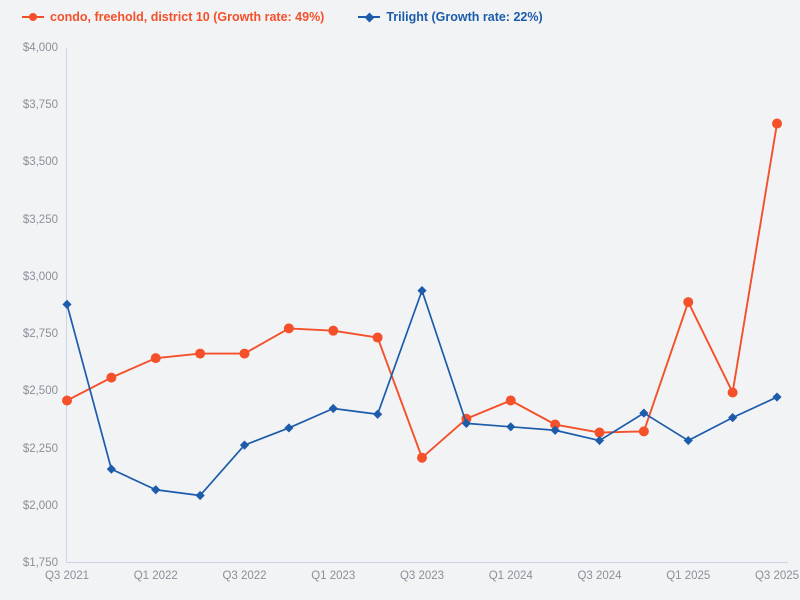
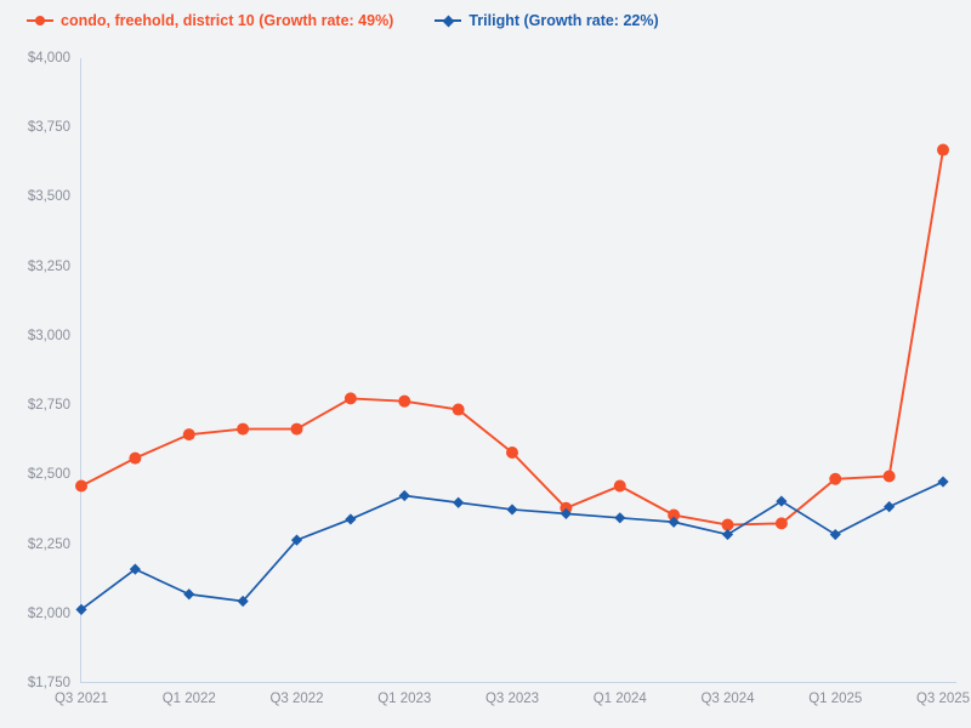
Trilight (Growth rate: 22%)/Q3 2021: $2880 -> $2020
condo, freehold, district 10 (Growth rate: 49%)/Q3 2023: $2210 -> $2580
Trilight (Growth rate: 22%)/Q3 2023: $2940 -> $2380
condo, freehold, district 10 (Growth rate: 49%)/Q1 2025: $2890 -> $2480
